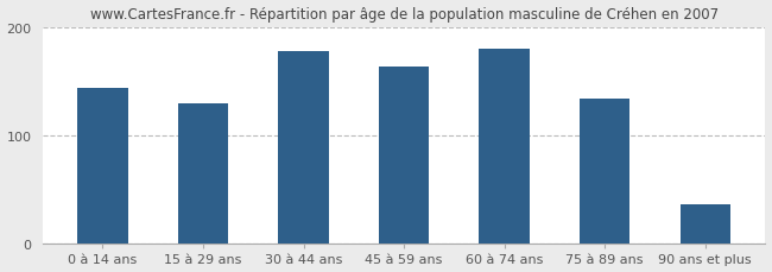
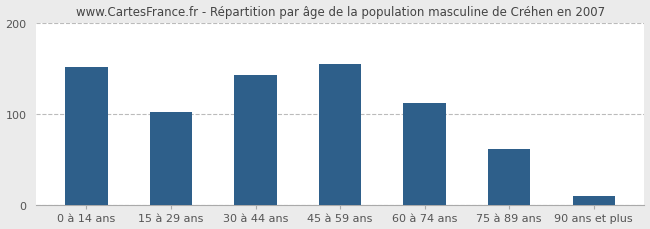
0 à 14 ans: 144 -> 152
15 à 29 ans: 130 -> 102
30 à 44 ans: 178 -> 143
45 à 59 ans: 164 -> 155
60 à 74 ans: 180 -> 112
75 à 89 ans: 134 -> 62
90 ans et plus: 36 -> 10
